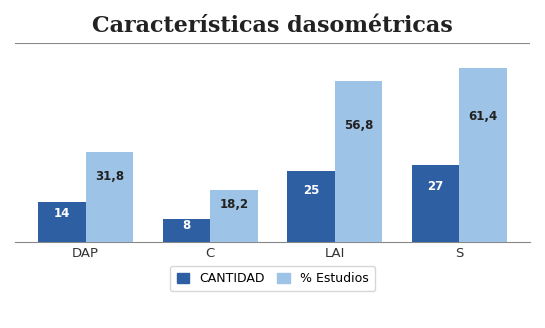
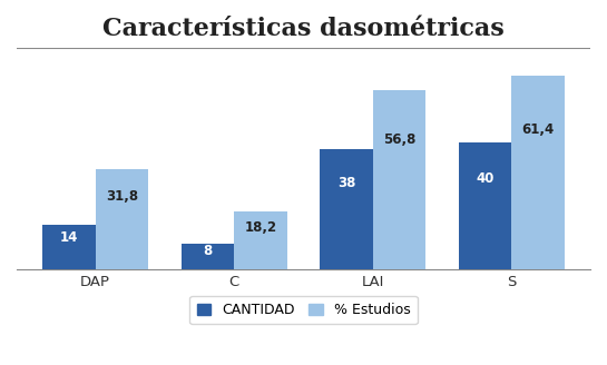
CANTIDAD/LAI: 25 -> 38
CANTIDAD/S: 27 -> 40
